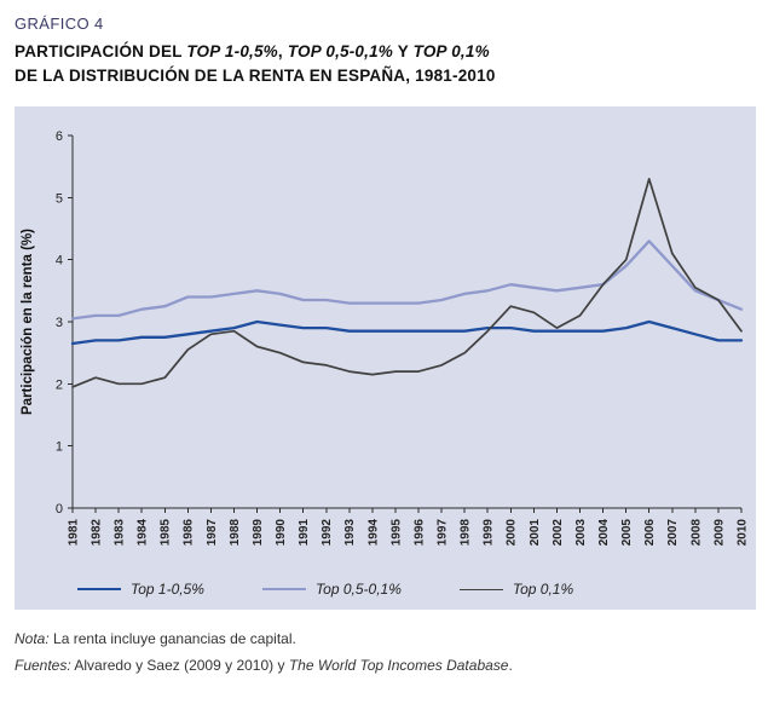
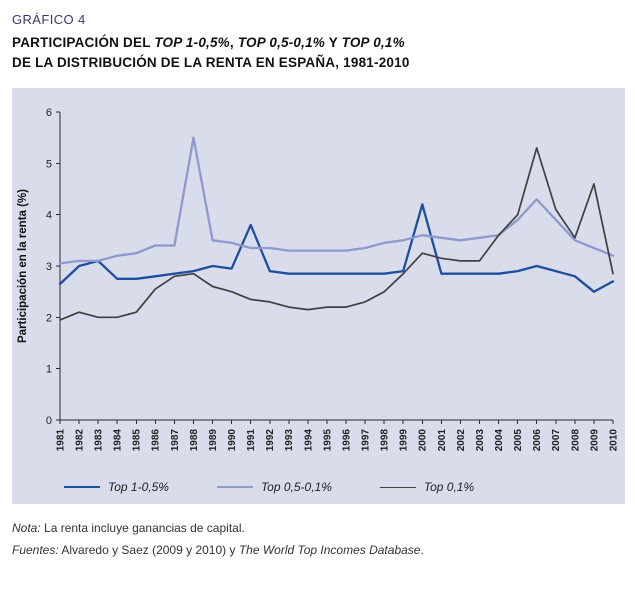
Top 1-0,5%/1982: 2.7 -> 3.0
Top 1-0,5%/1983: 2.7 -> 3.1
Top 0,5-0,1%/1988: 3.5 -> 5.5
Top 1-0,5%/1991: 2.9 -> 3.8
Top 1-0,5%/2000: 2.9 -> 4.2
Top 0,1%/2002: 2.9 -> 3.1
Top 1-0,5%/2009: 2.7 -> 2.5
Top 0,1%/2009: 3.4 -> 4.6
